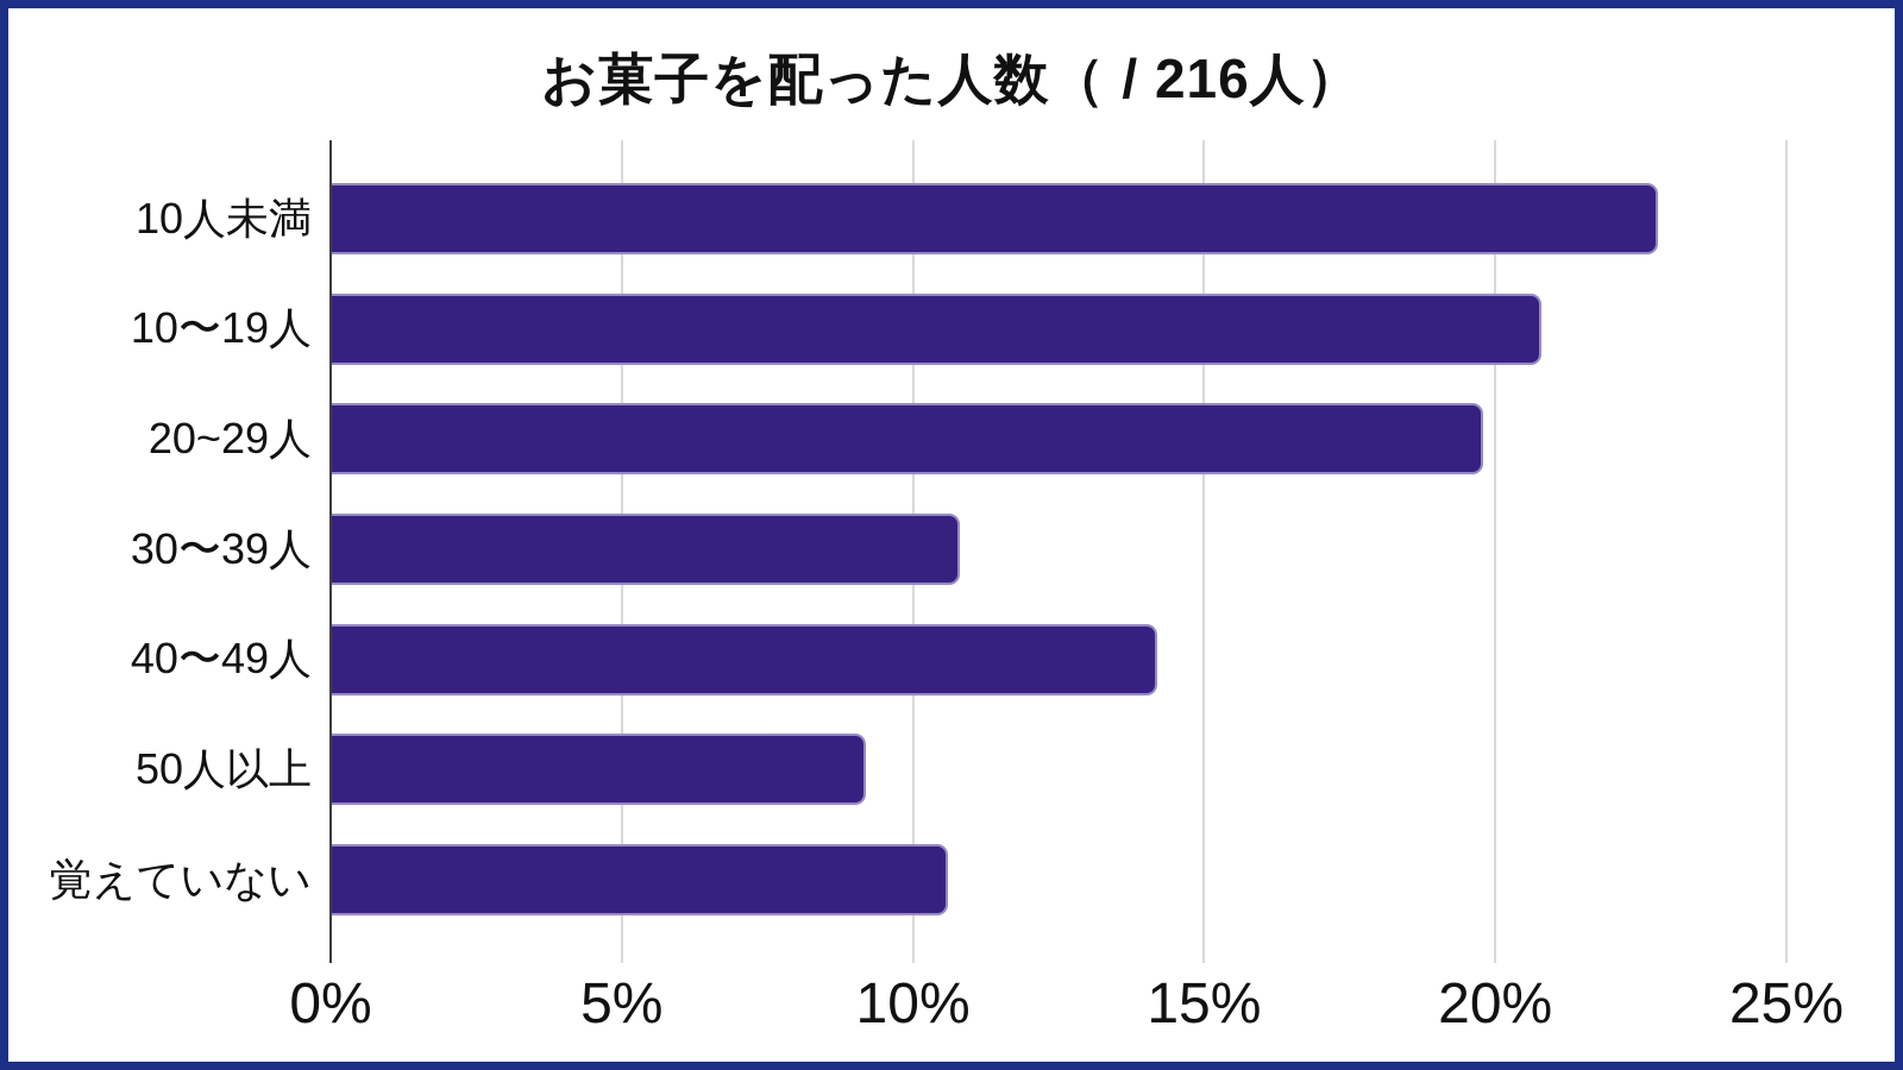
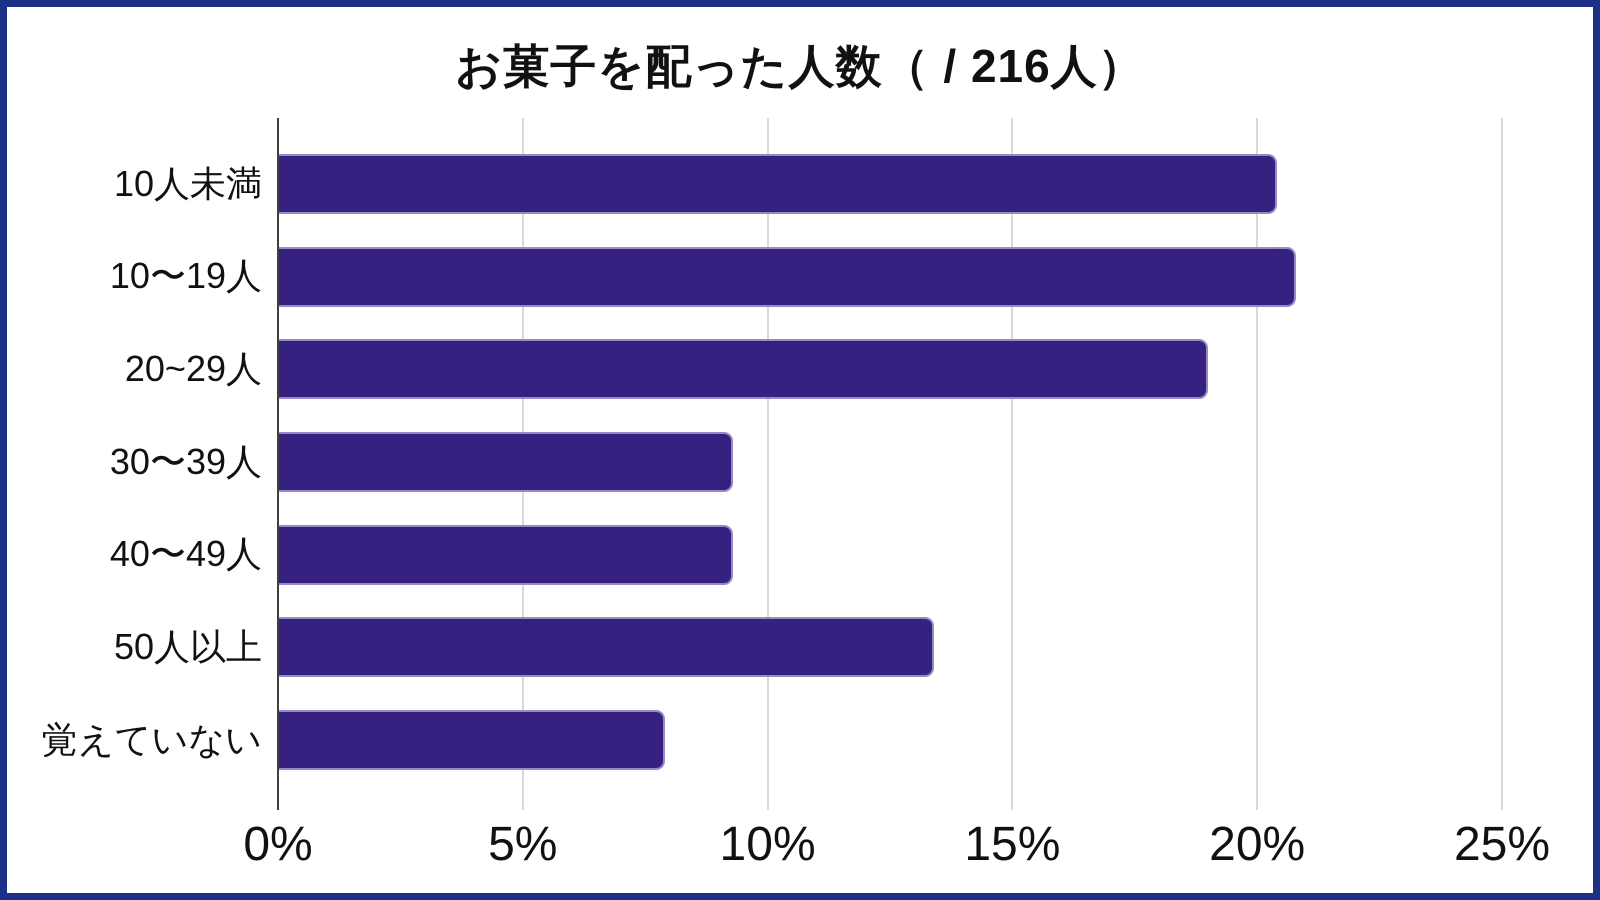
10人未満: 22.8% -> 20.4%
20~29人: 19.8% -> 19.0%
30〜39人: 10.8% -> 9.3%
40〜49人: 14.2% -> 9.3%
50人以上: 9.2% -> 13.4%
覚えていない: 10.6% -> 7.9%
